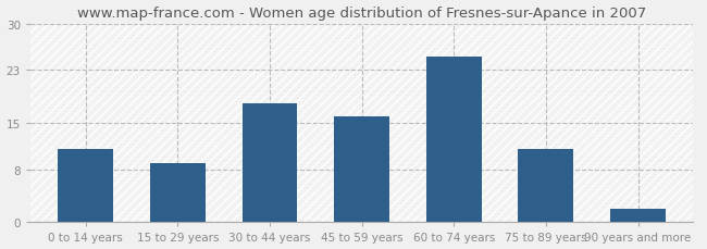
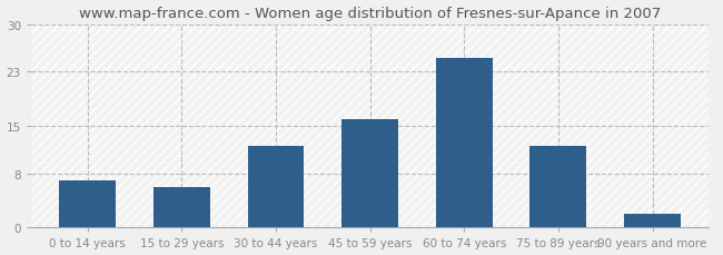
0 to 14 years: 11 -> 7
15 to 29 years: 9 -> 6
30 to 44 years: 18 -> 12
75 to 89 years: 11 -> 12
